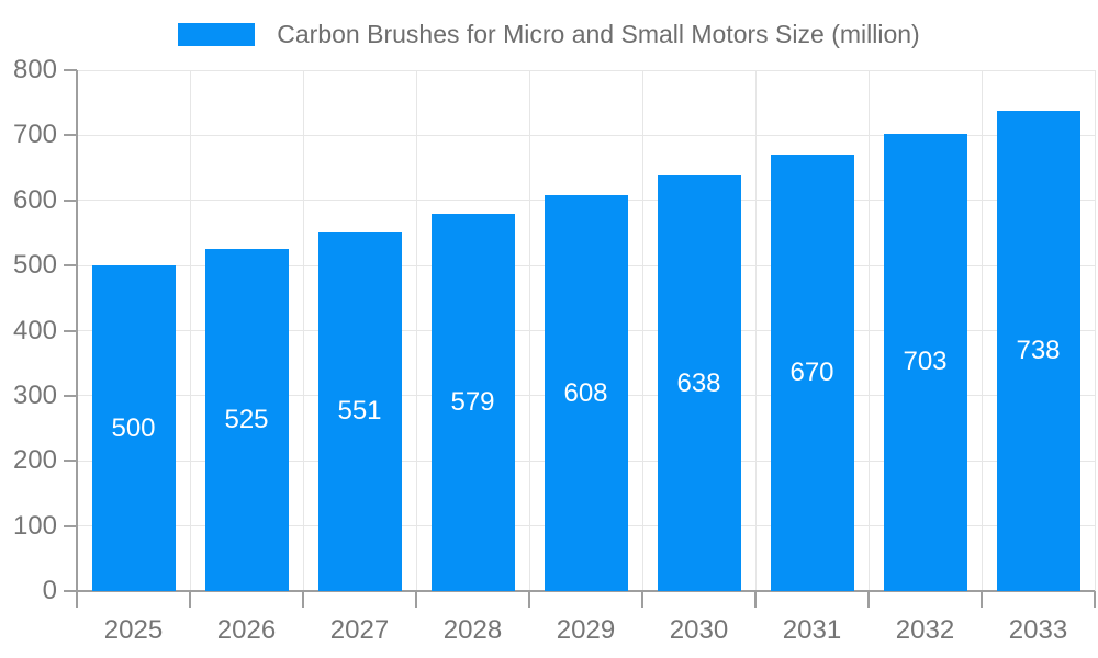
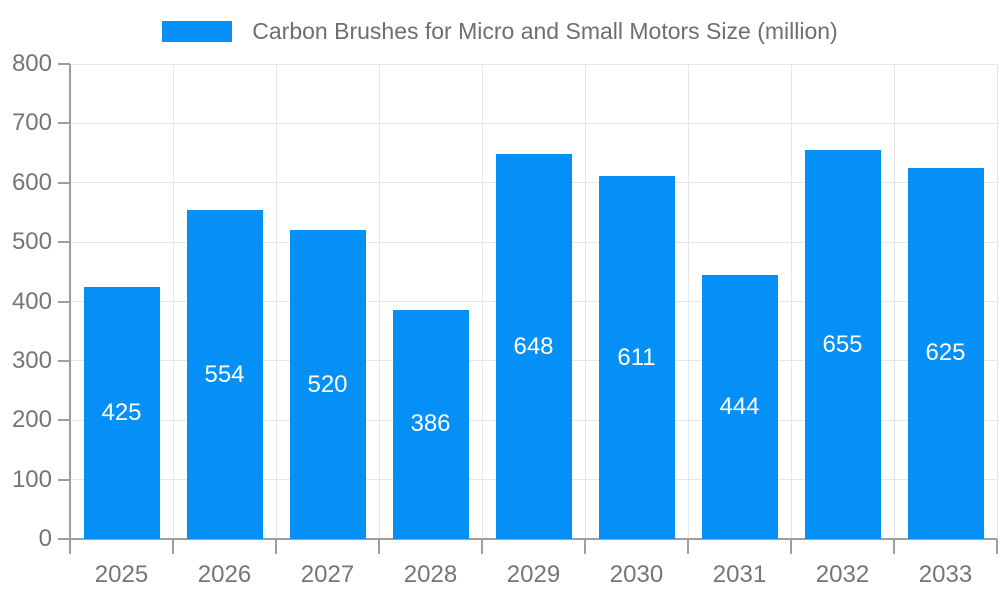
2025: 500 -> 425
2026: 525 -> 554
2027: 551 -> 520
2028: 579 -> 386
2029: 608 -> 648
2030: 638 -> 611
2031: 670 -> 444
2032: 703 -> 655
2033: 738 -> 625
